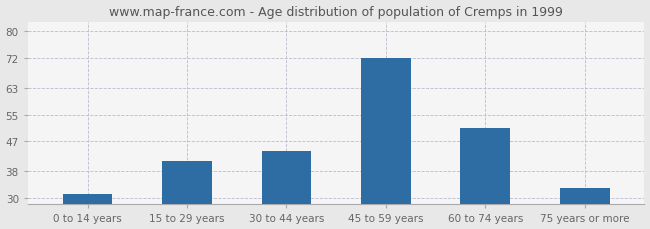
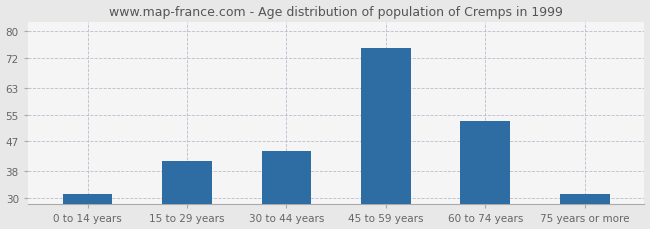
45 to 59 years: 72 -> 75
60 to 74 years: 51 -> 53
75 years or more: 33 -> 31
